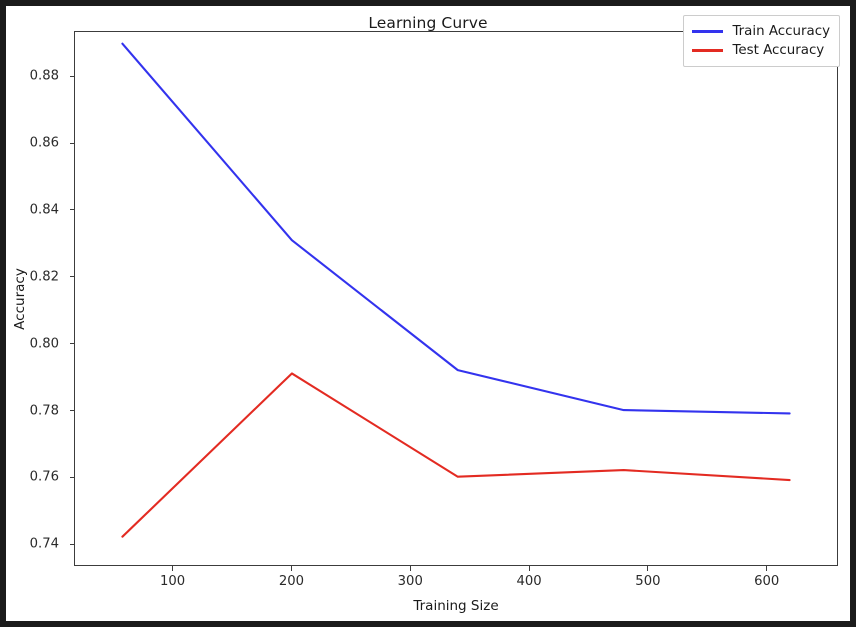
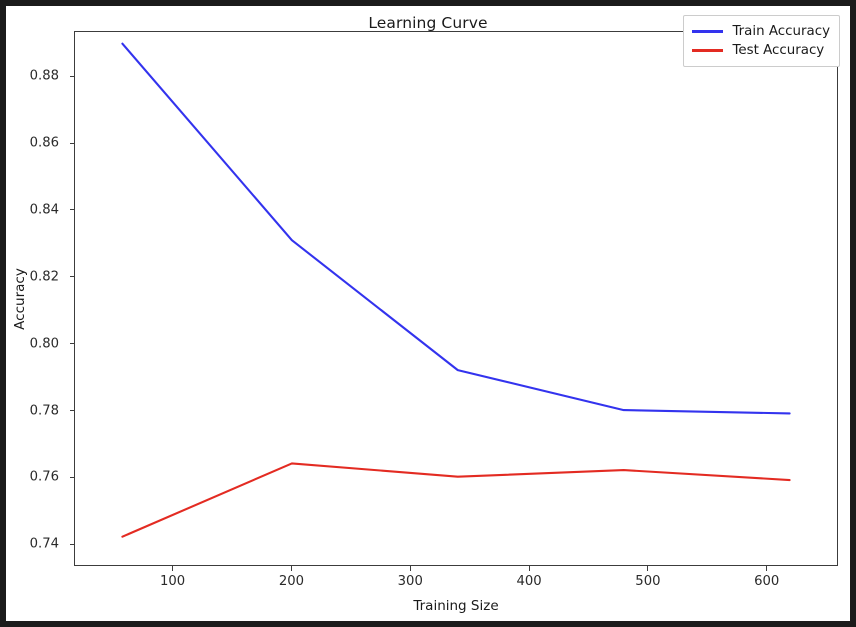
Test Accuracy/200: 0.791 -> 0.764
